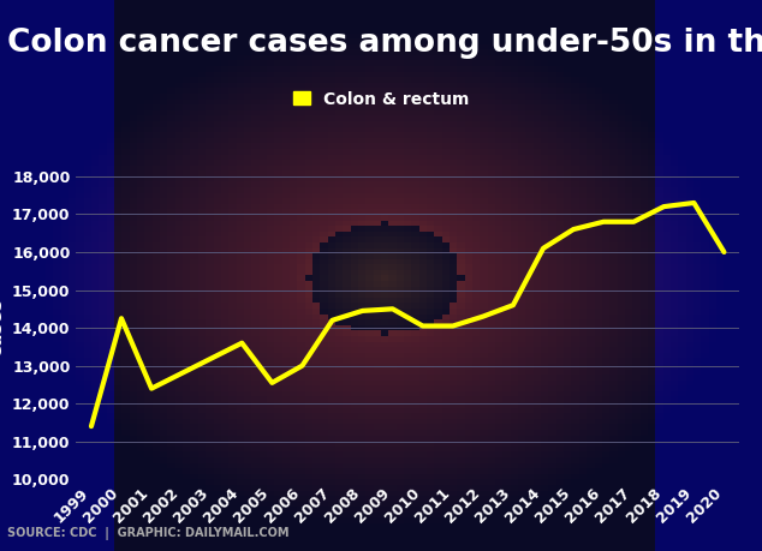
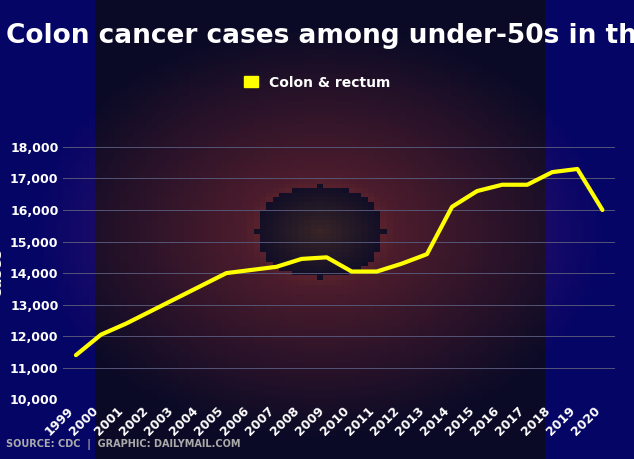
2000: 14,250 -> 12,050
2005: 12,550 -> 14,000
2006: 13,000 -> 14,100
